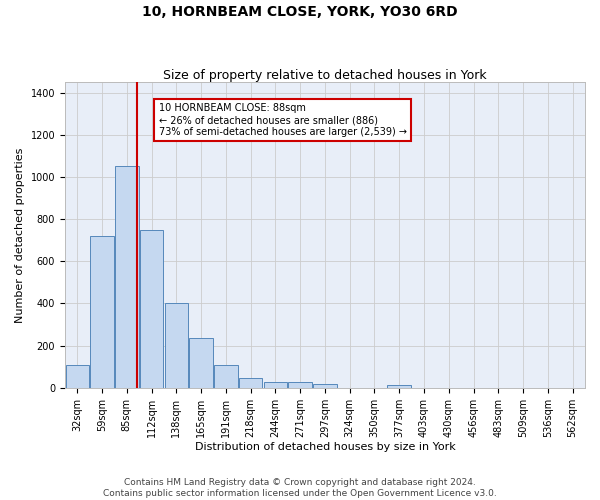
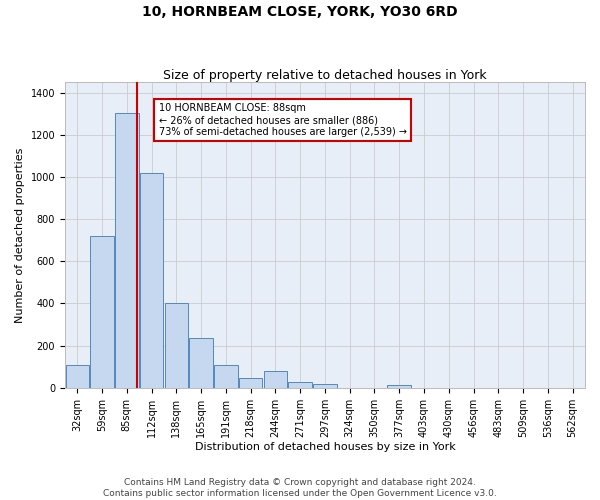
85sqm: 1050 -> 1305
112sqm: 750 -> 1020
244sqm: 28 -> 80
